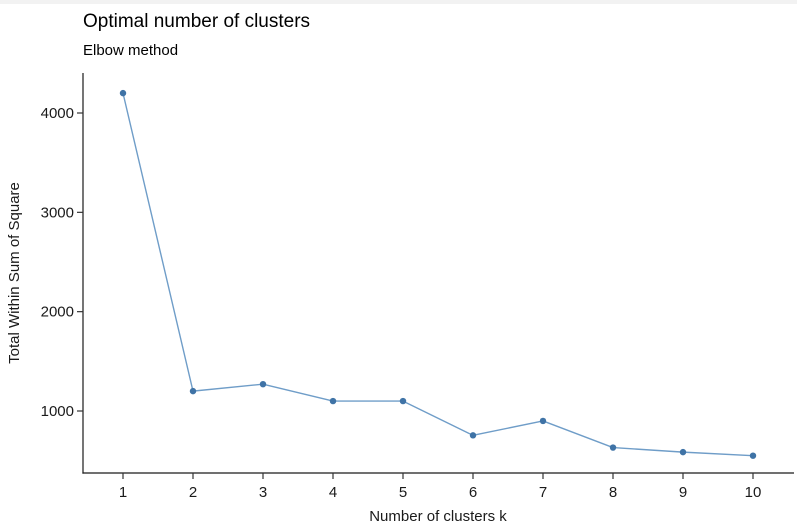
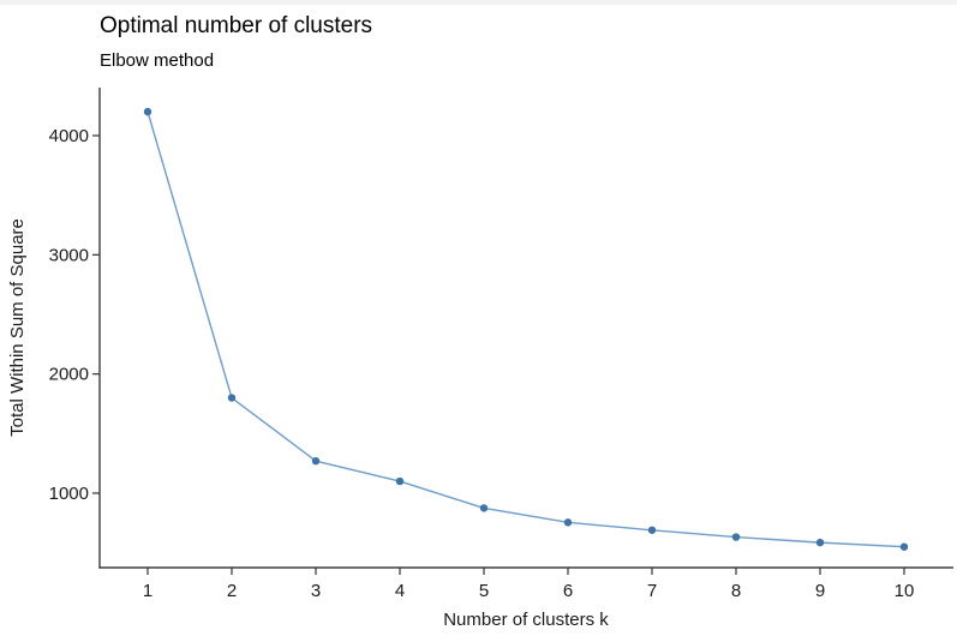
2: 1200 -> 1800
5: 1100 -> 900
7: 900 -> 700
